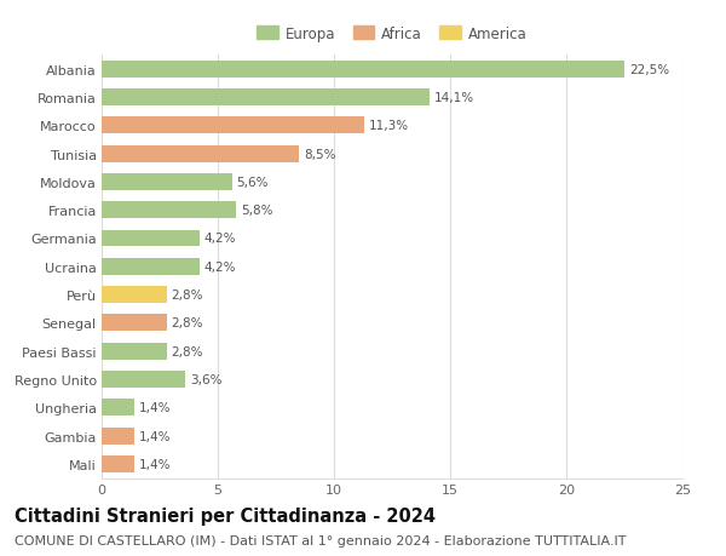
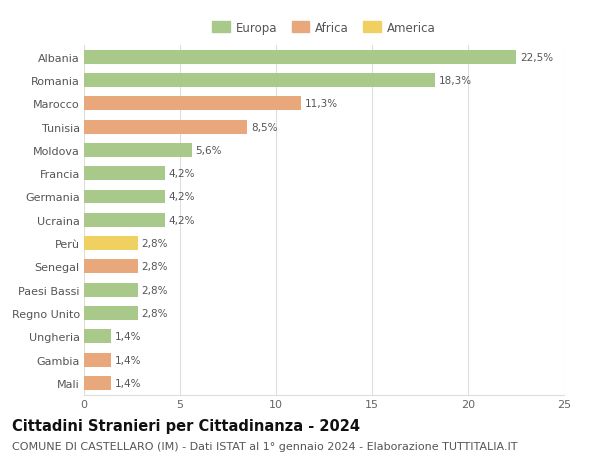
Romania: 14,1% -> 18,3%
Francia: 5,8% -> 4,2%
Regno Unito: 3,6% -> 2,8%
